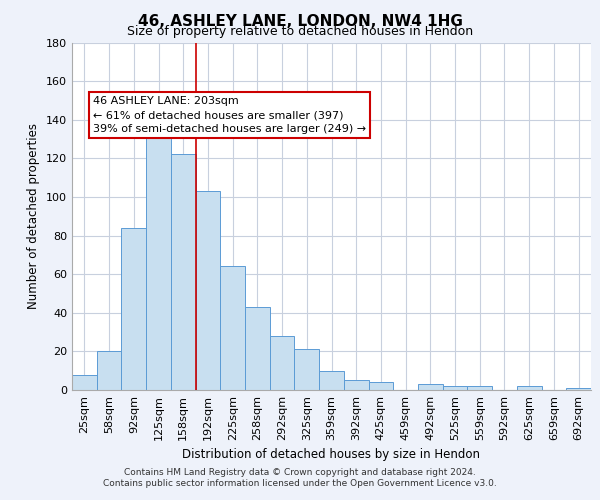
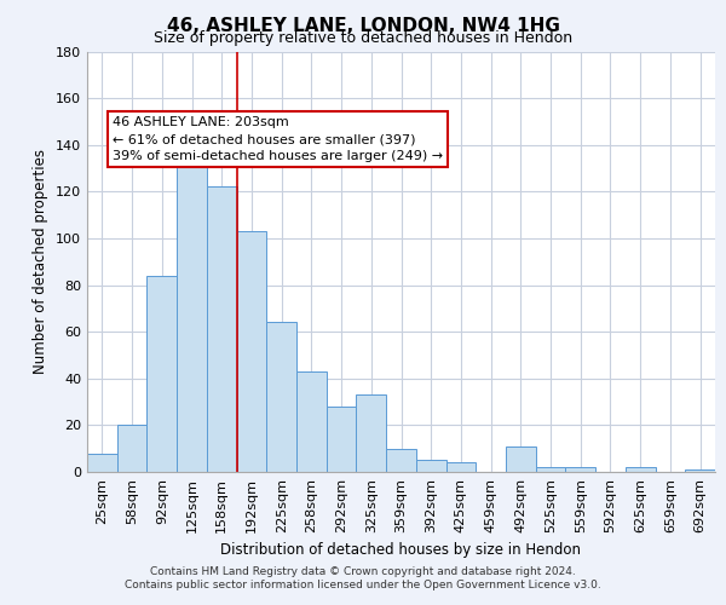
325sqm: 21 -> 33
492sqm: 3 -> 11
